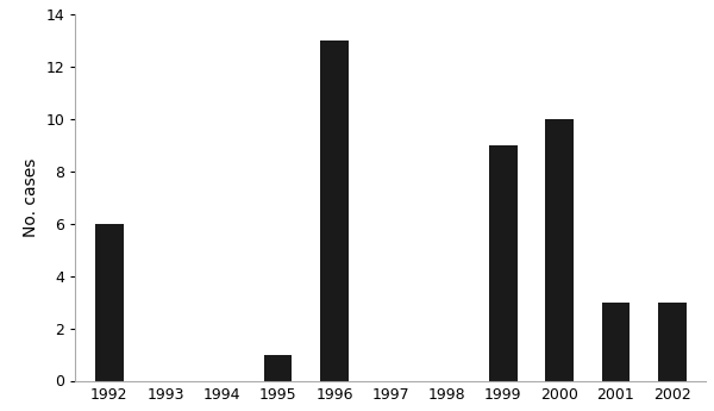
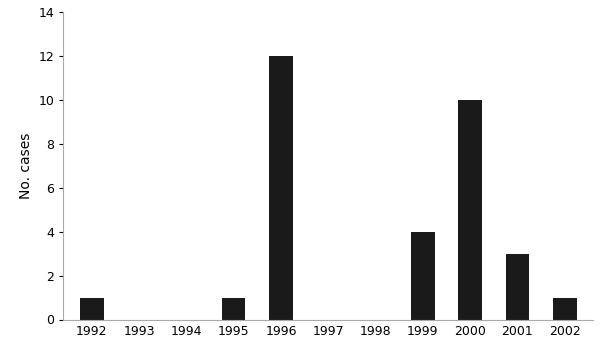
1992: 6 -> 1
1996: 13 -> 12
1999: 9 -> 4
2002: 3 -> 1
